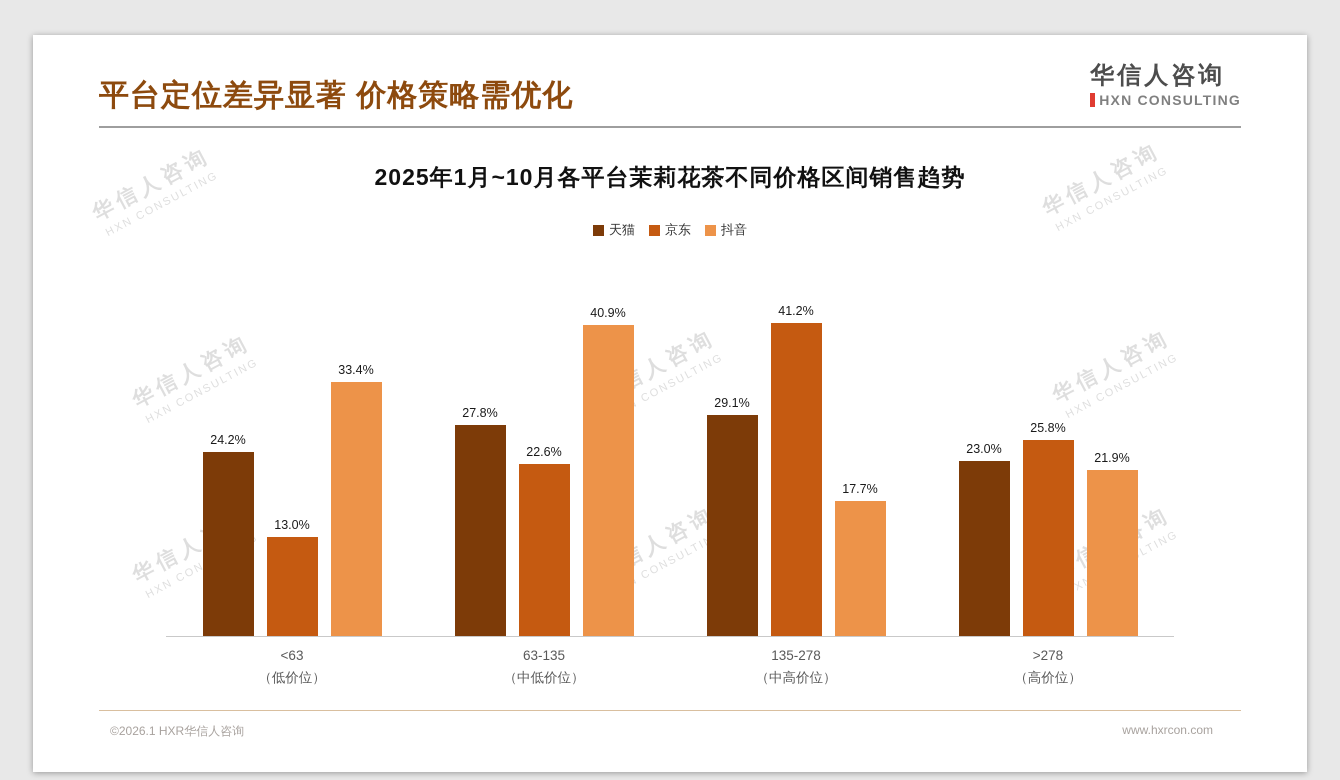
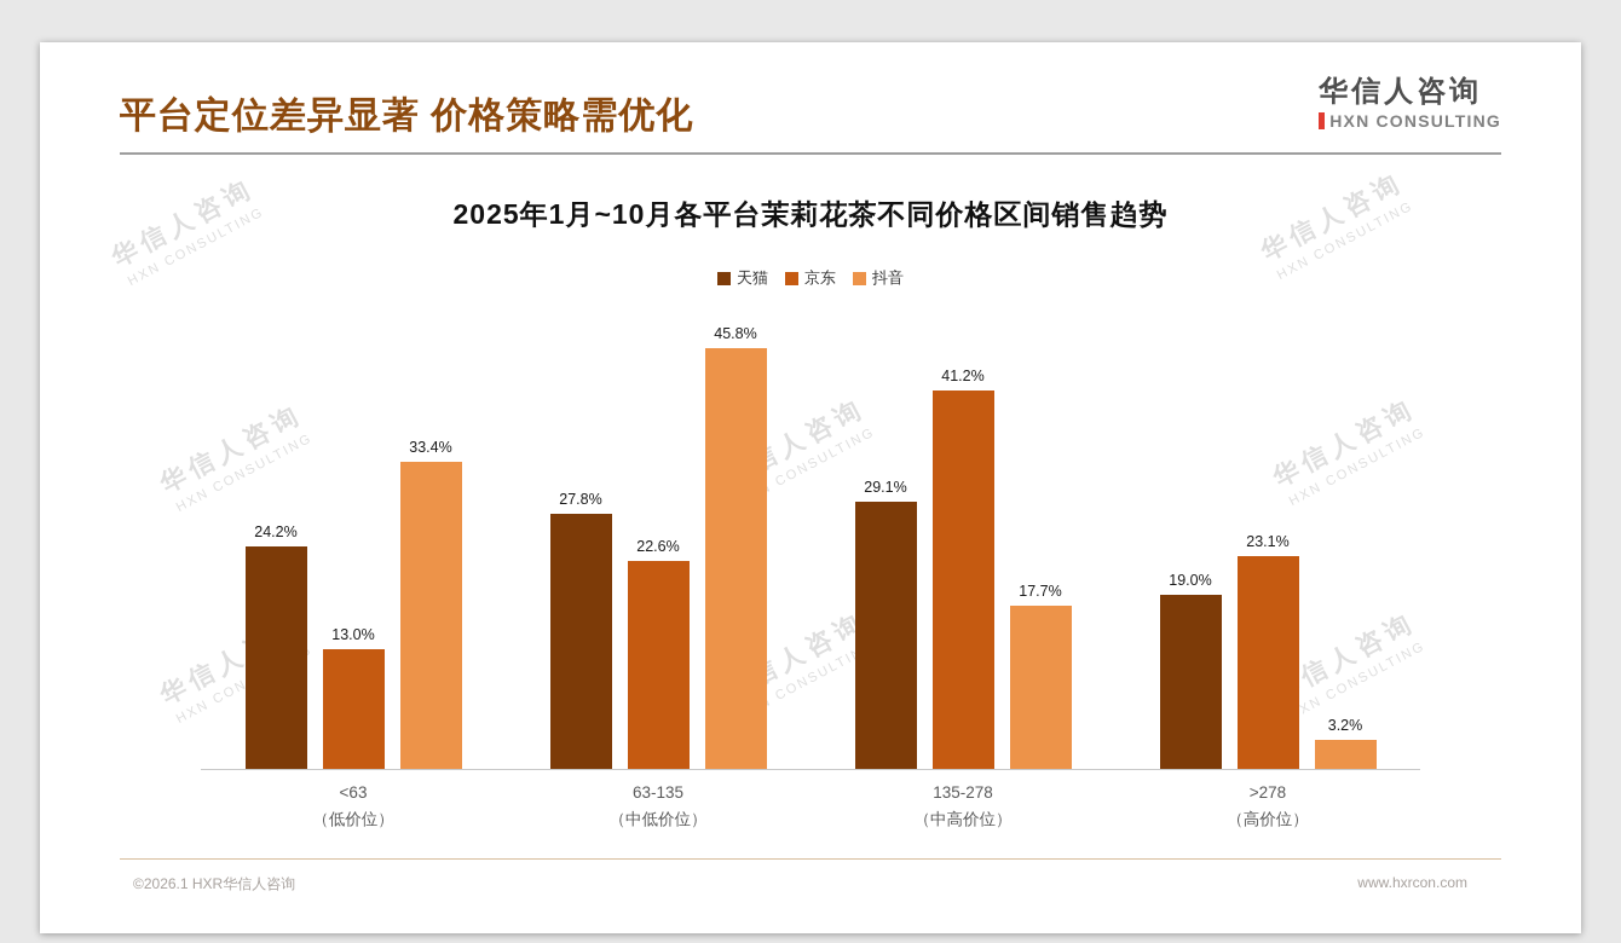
抖音/63-135: 40.9% -> 45.8%
天猫/>278: 23.0% -> 19.0%
京东/>278: 25.8% -> 23.1%
抖音/>278: 21.9% -> 3.2%
